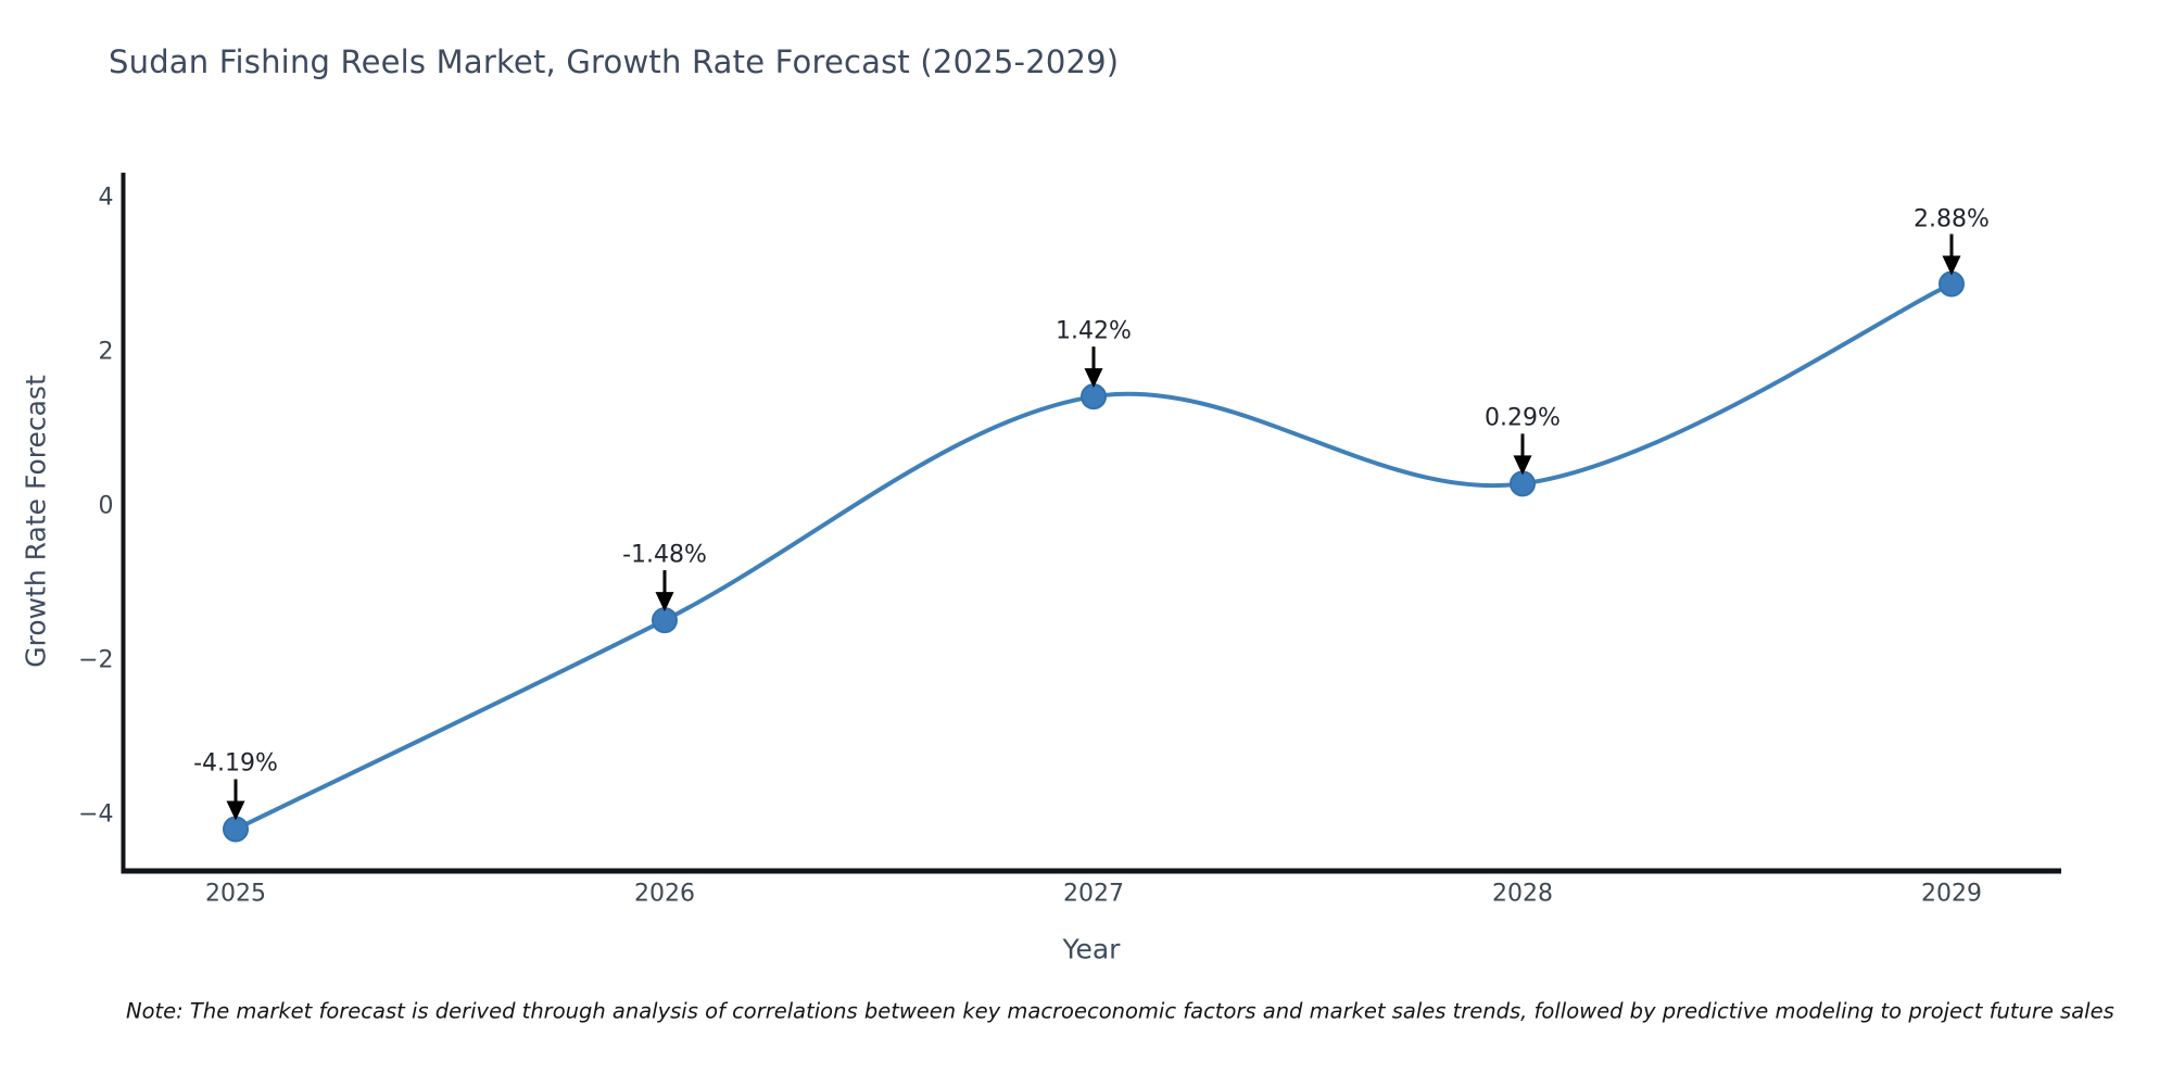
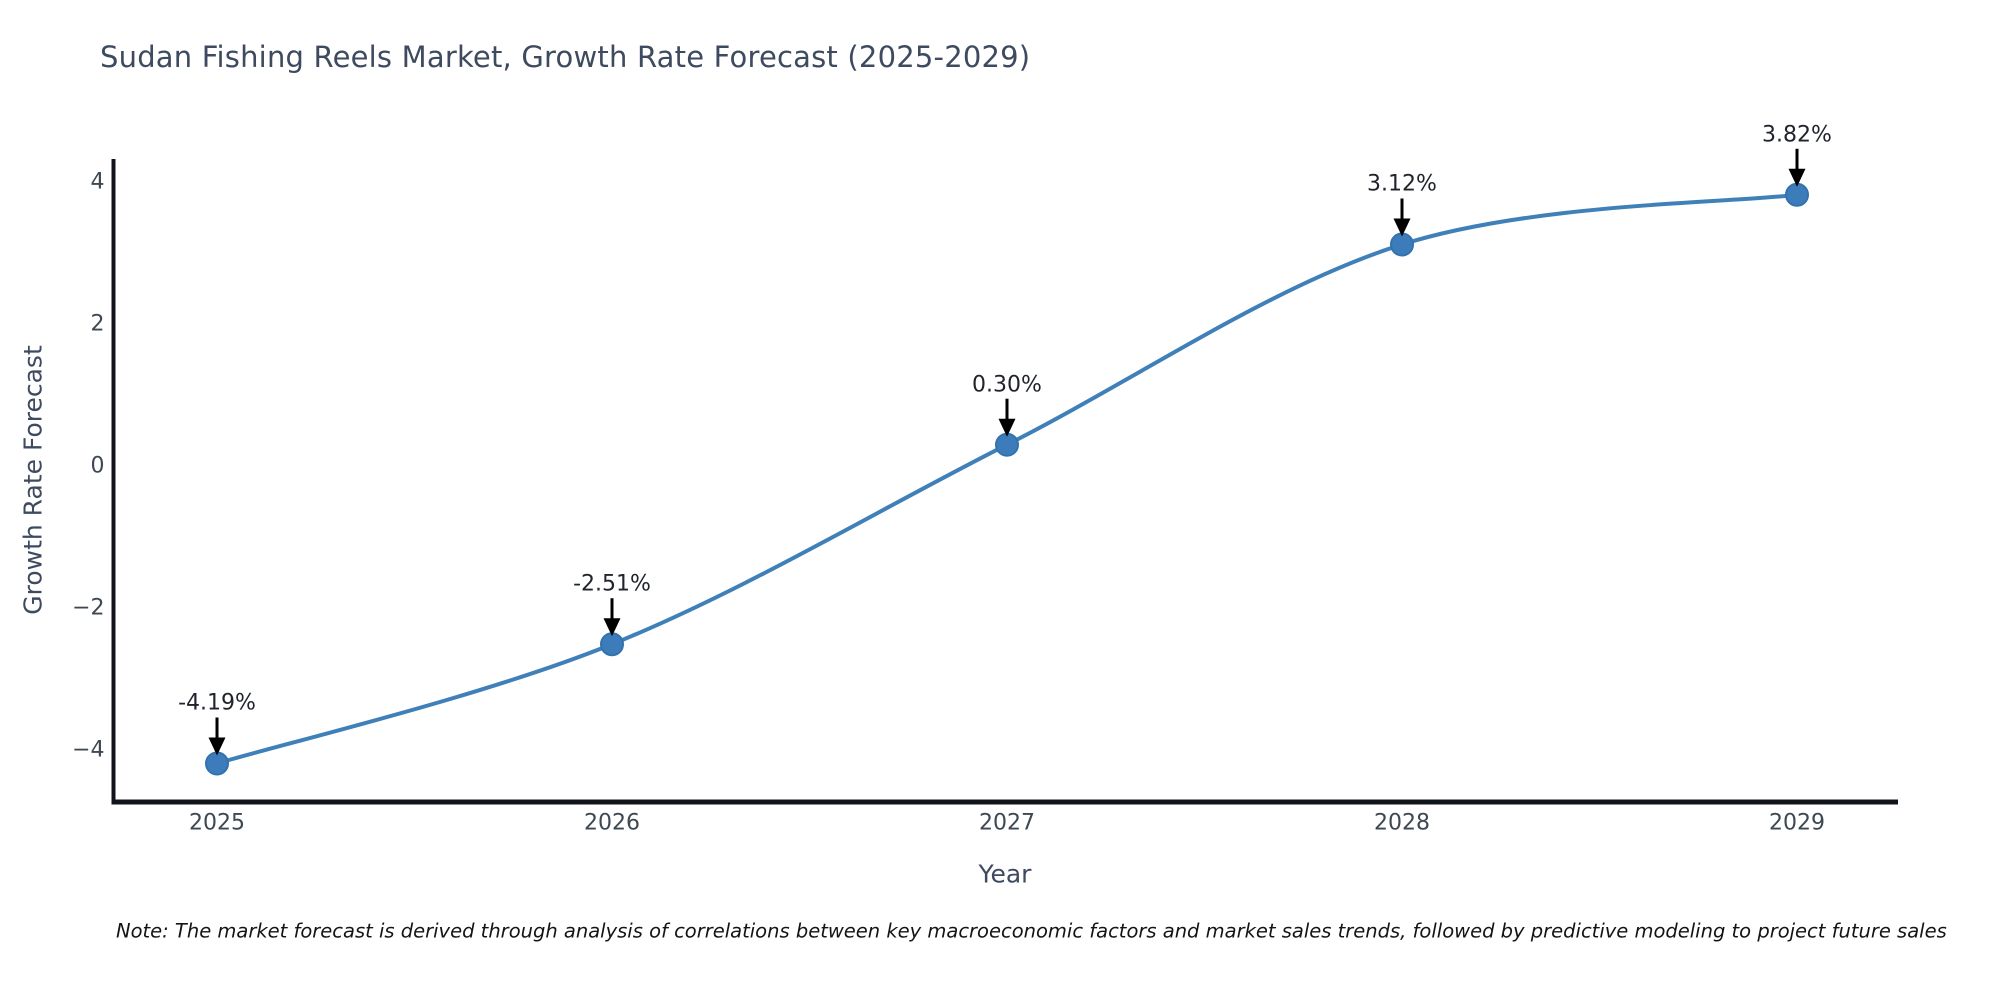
2026: -1.48% -> -2.51%
2027: 1.42% -> 0.30%
2028: 0.29% -> 3.12%
2029: 2.88% -> 3.82%
